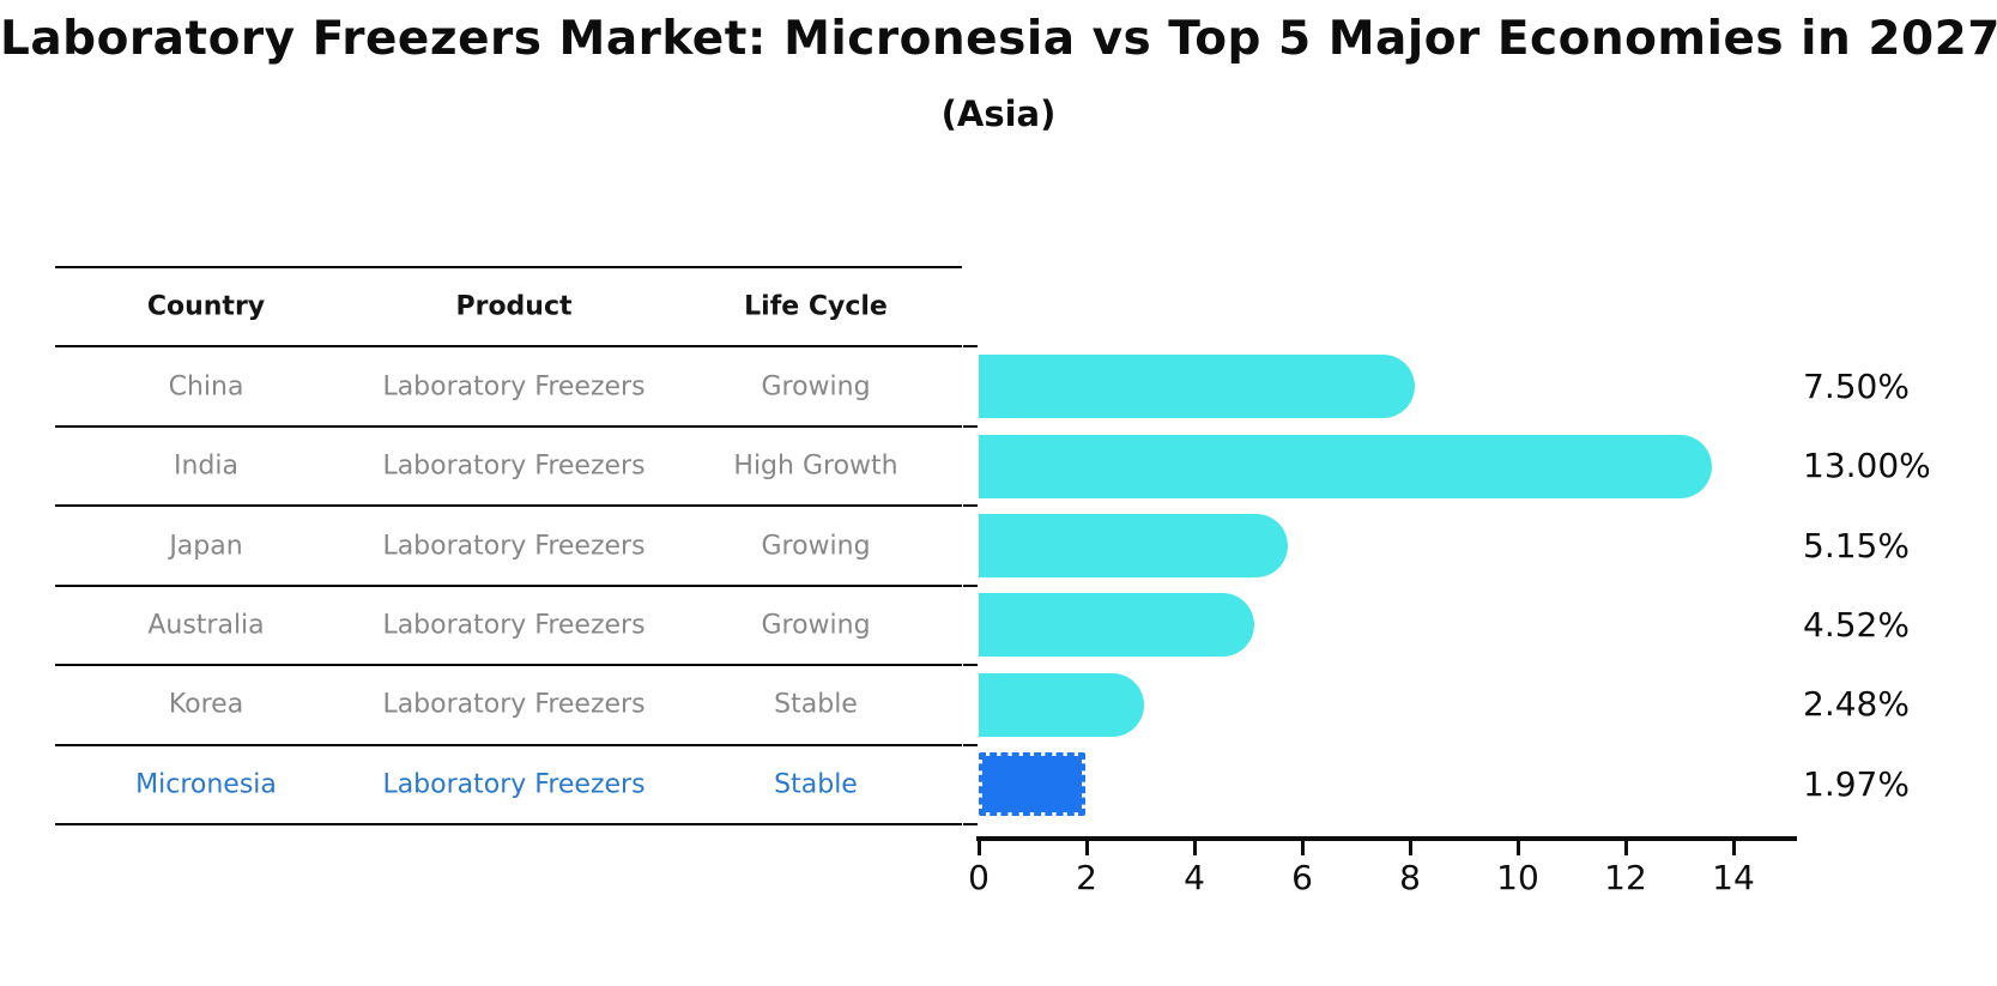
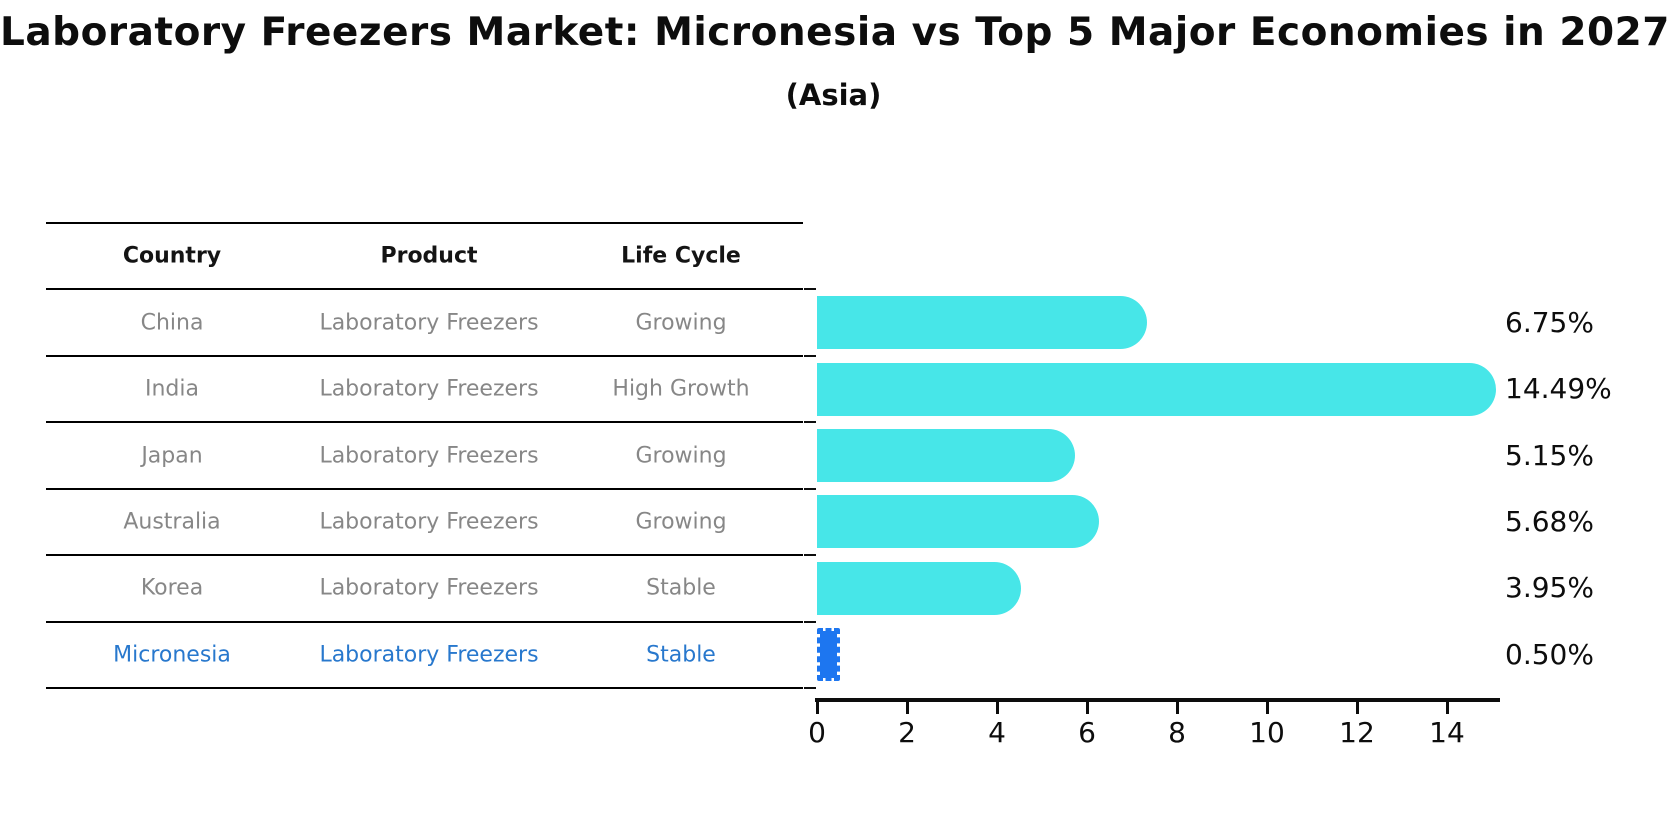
China: 7.50% -> 6.75%
India: 13.00% -> 14.49%
Australia: 4.52% -> 5.68%
Korea: 2.48% -> 3.95%
Micronesia: 1.97% -> 0.50%
